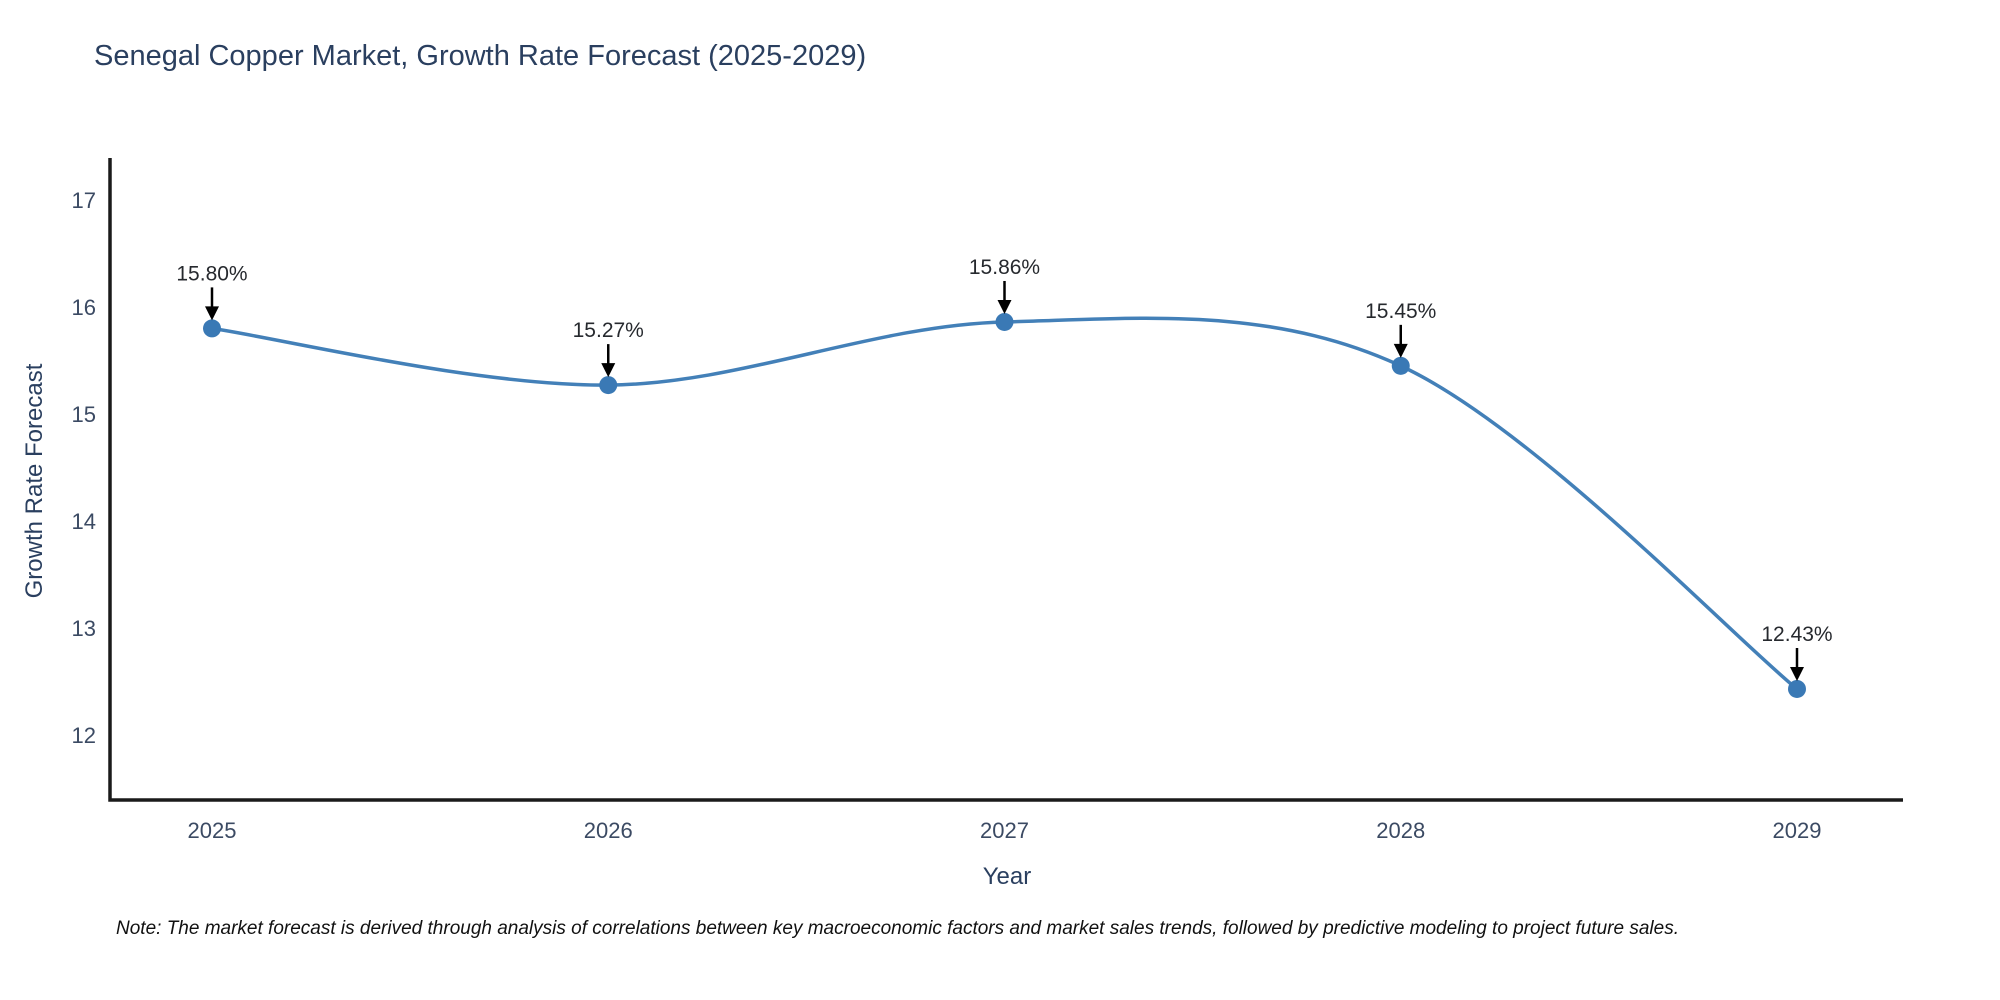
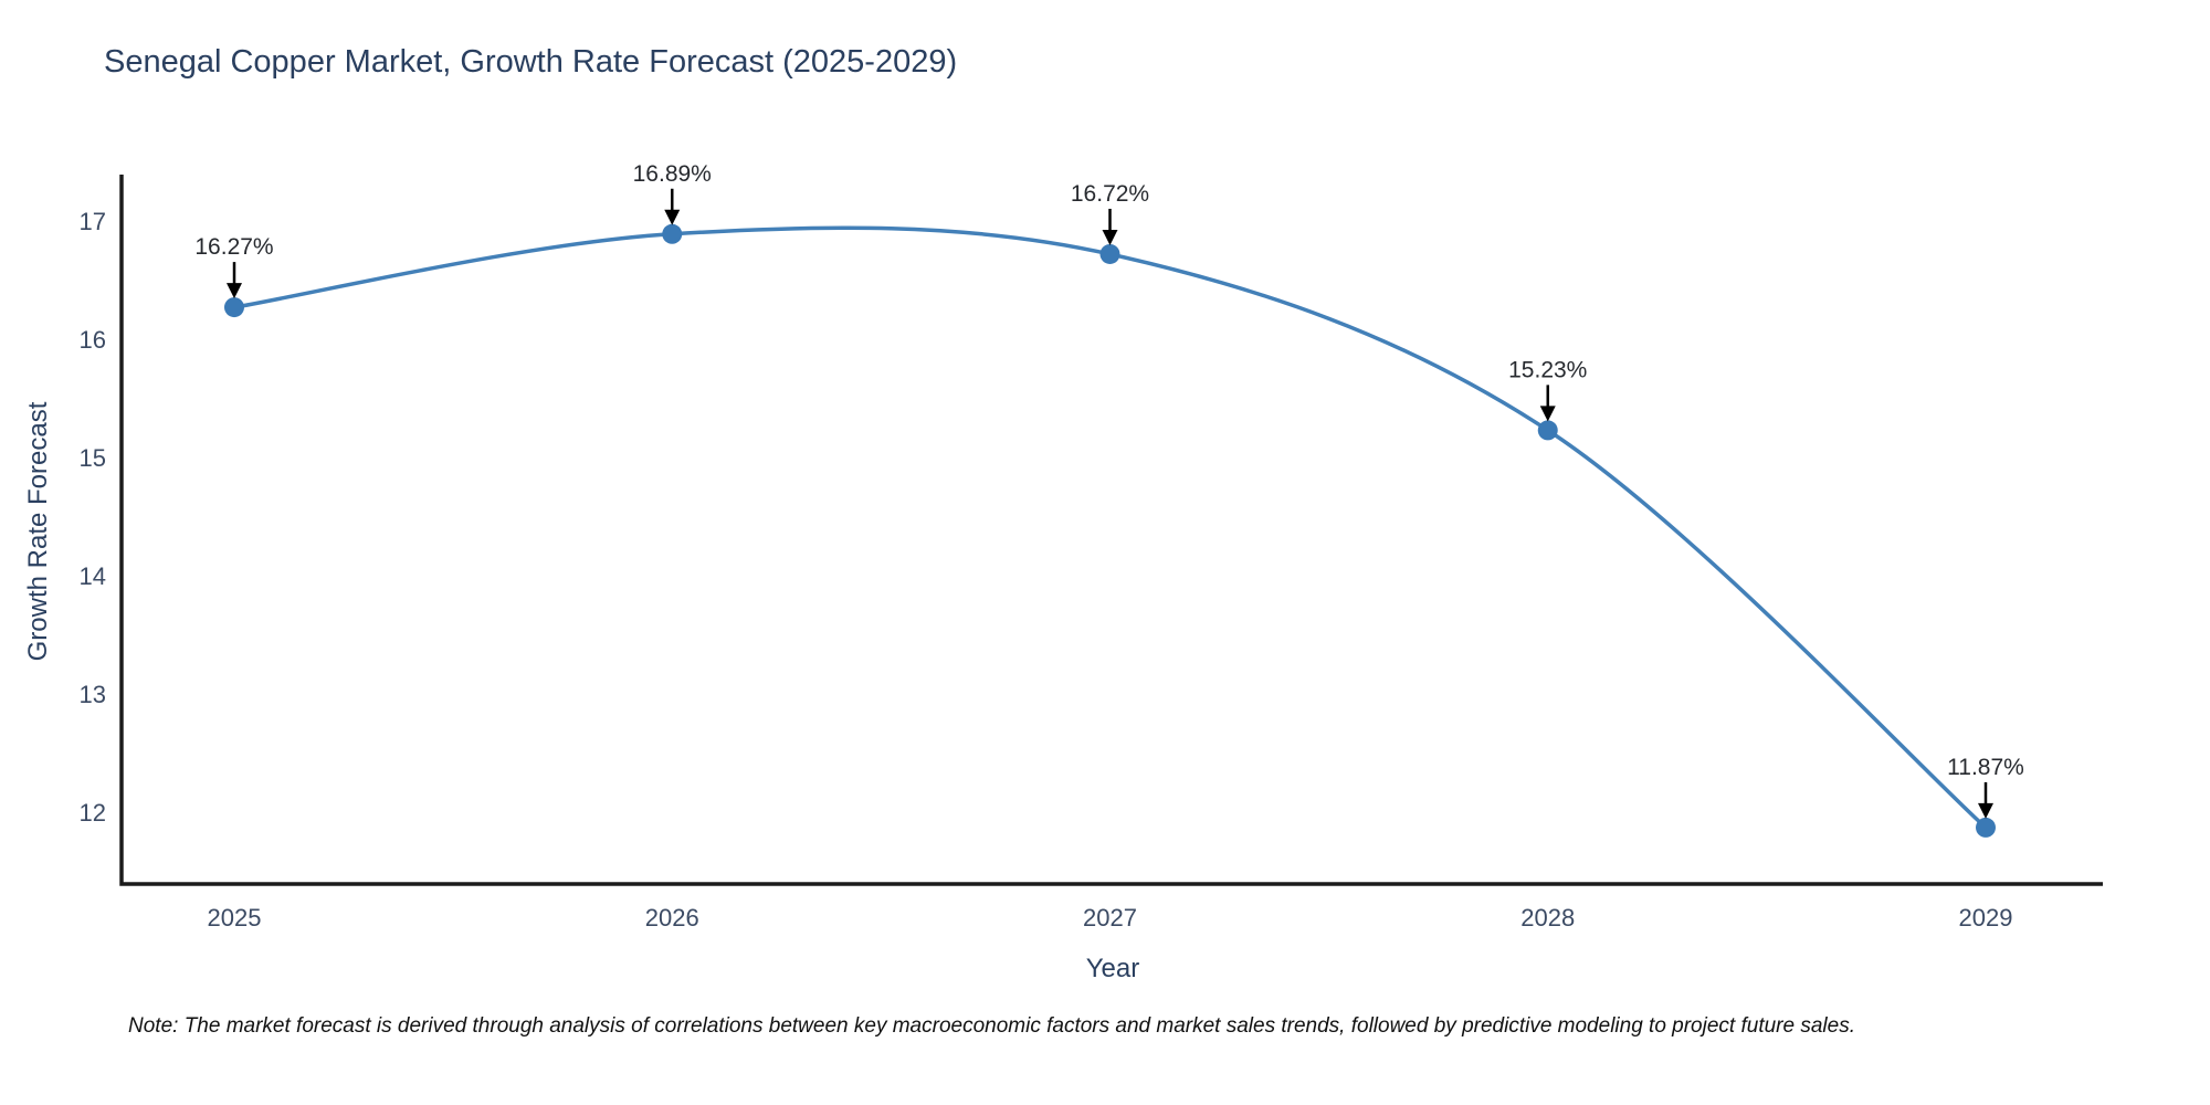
2025: 15.80% -> 16.27%
2026: 15.27% -> 16.89%
2027: 15.86% -> 16.72%
2028: 15.45% -> 15.23%
2029: 12.43% -> 11.87%
